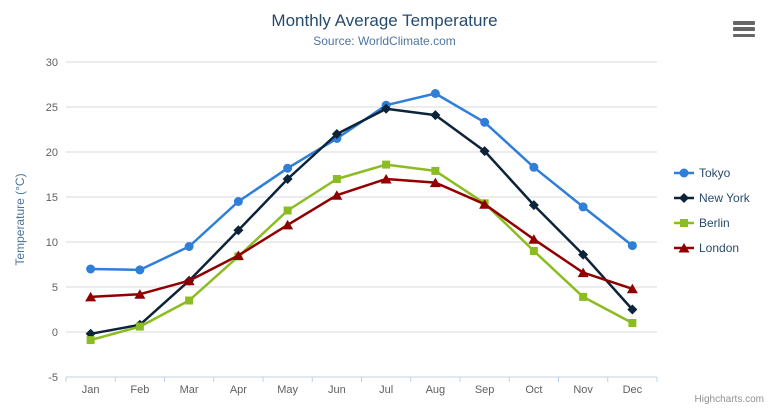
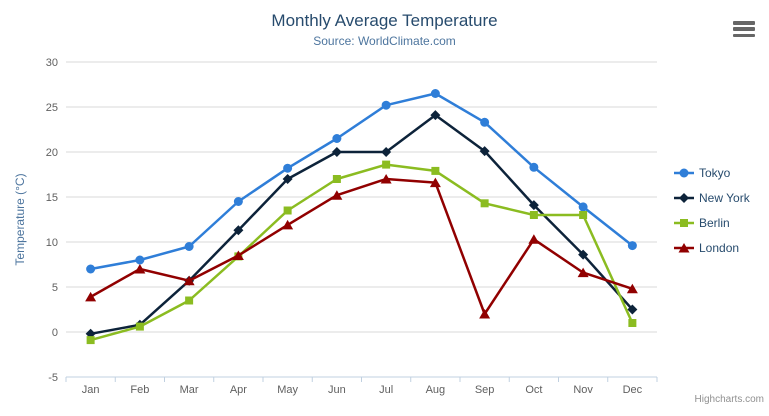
Tokyo/Feb: 7 -> 8
London/Feb: 4 -> 7
New York/Jun: 22 -> 20
New York/Jul: 25 -> 20
London/Sep: 14 -> 2
Berlin/Oct: 9 -> 13
Berlin/Nov: 4 -> 13
